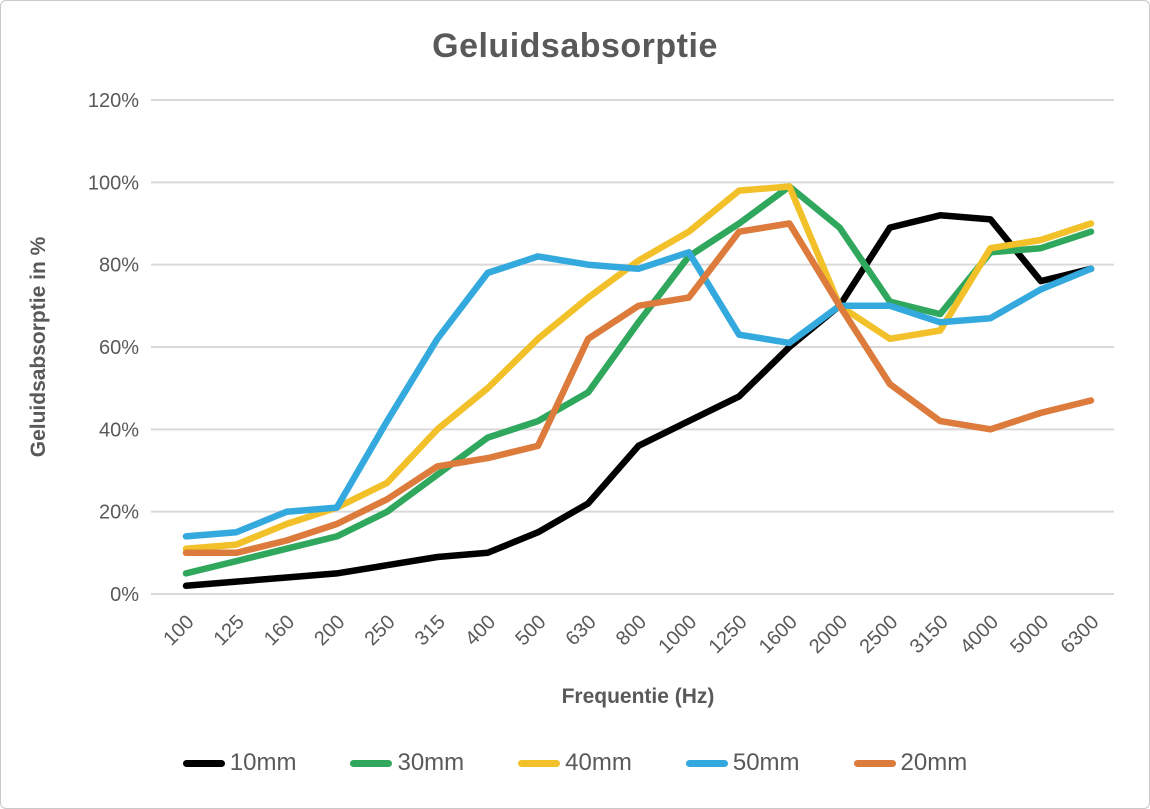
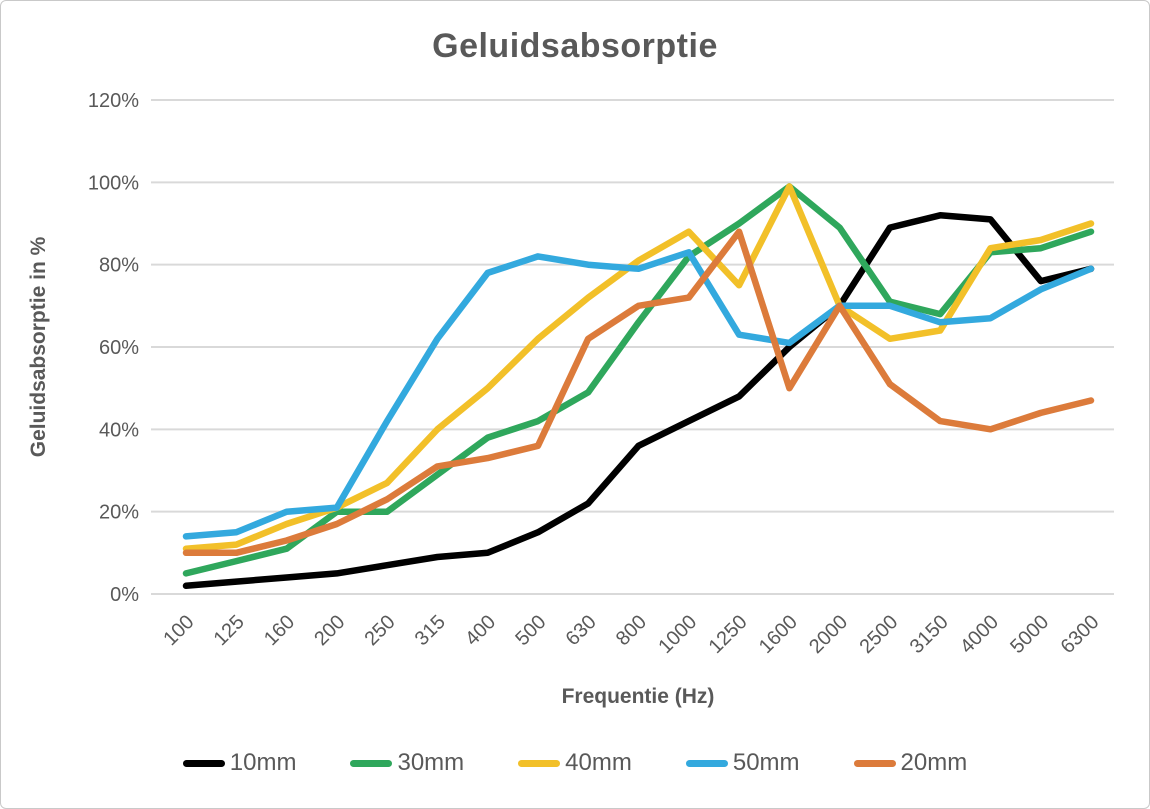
30mm/200: 14% -> 20%
40mm/1250: 98% -> 75%
20mm/1600: 90% -> 50%
